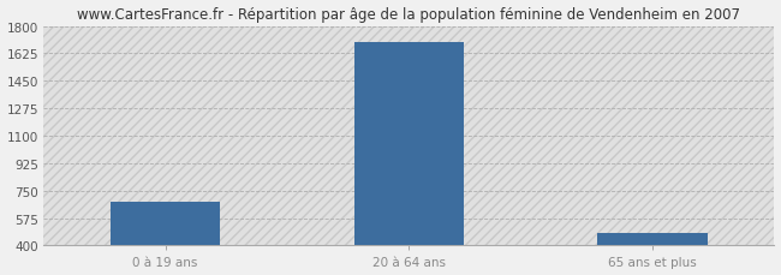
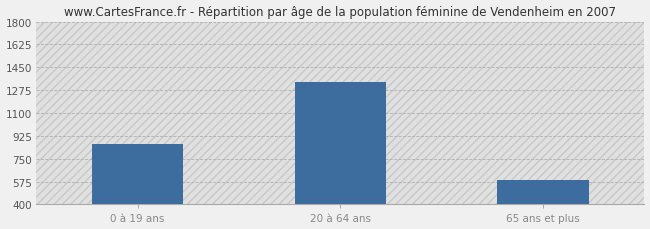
0 à 19 ans: 680 -> 860
20 à 64 ans: 1700 -> 1340
65 ans et plus: 480 -> 590
